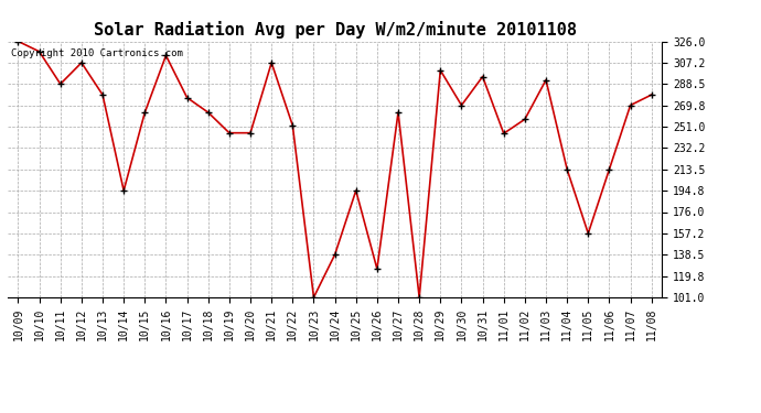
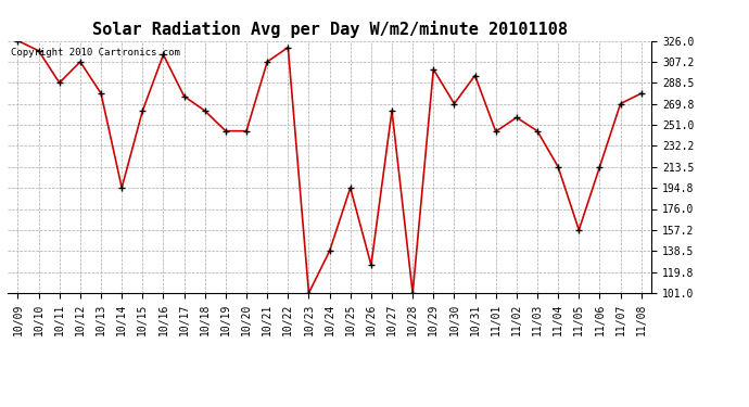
10/22: 252 -> 320
11/03: 292 -> 246
